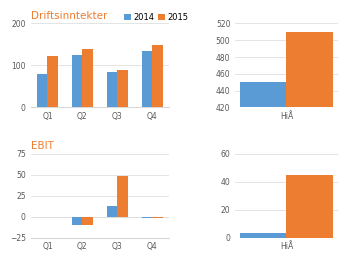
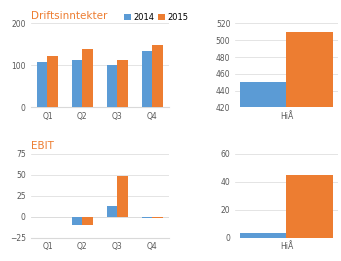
Driftsinntekter/2014/Q1: 80 -> 108
Driftsinntekter/2014/Q2: 125 -> 112
Driftsinntekter/2014/Q3: 85 -> 101
Driftsinntekter/2015/Q3: 90 -> 112
